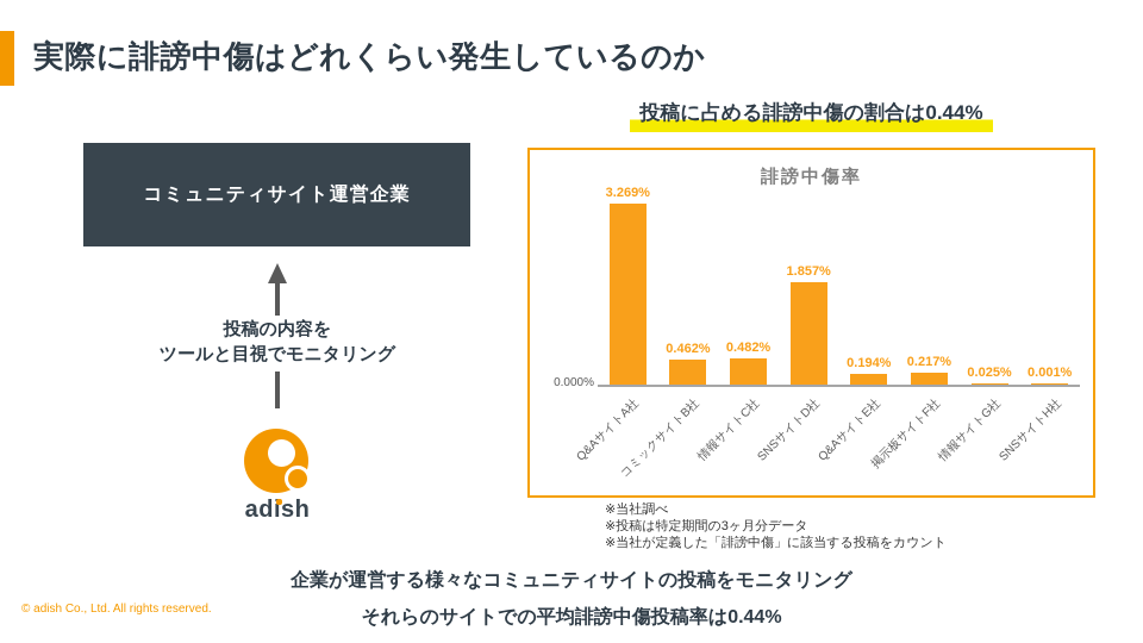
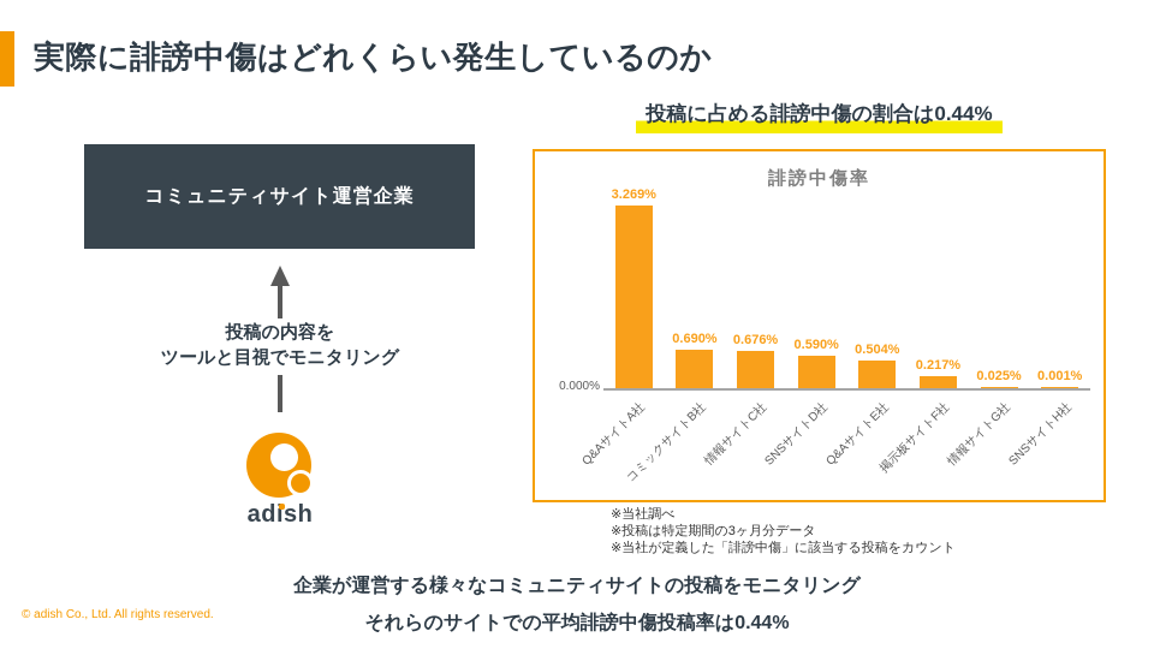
コミックサイトB社: 0.462% -> 0.690%
情報サイトC社: 0.482% -> 0.676%
SNSサイトD社: 1.857% -> 0.590%
Q&AサイトE社: 0.194% -> 0.504%
